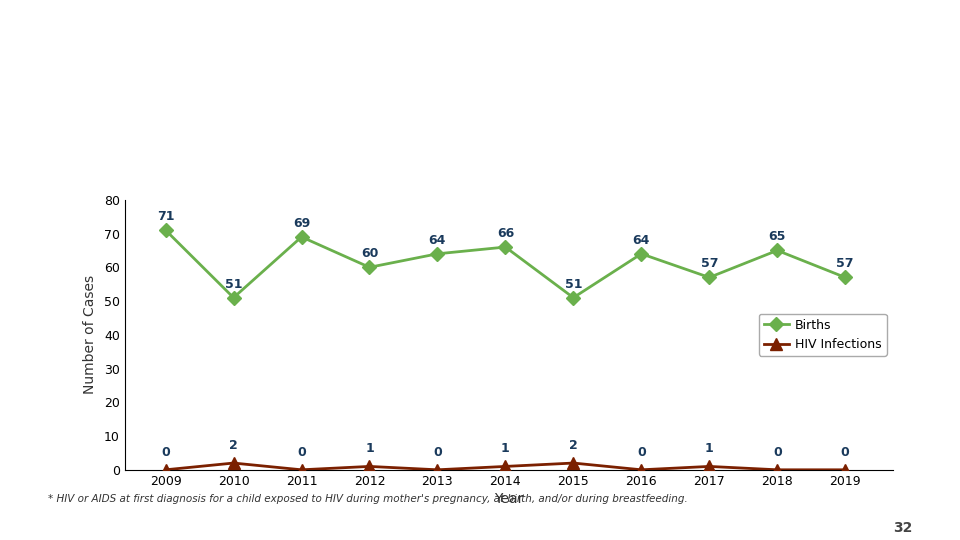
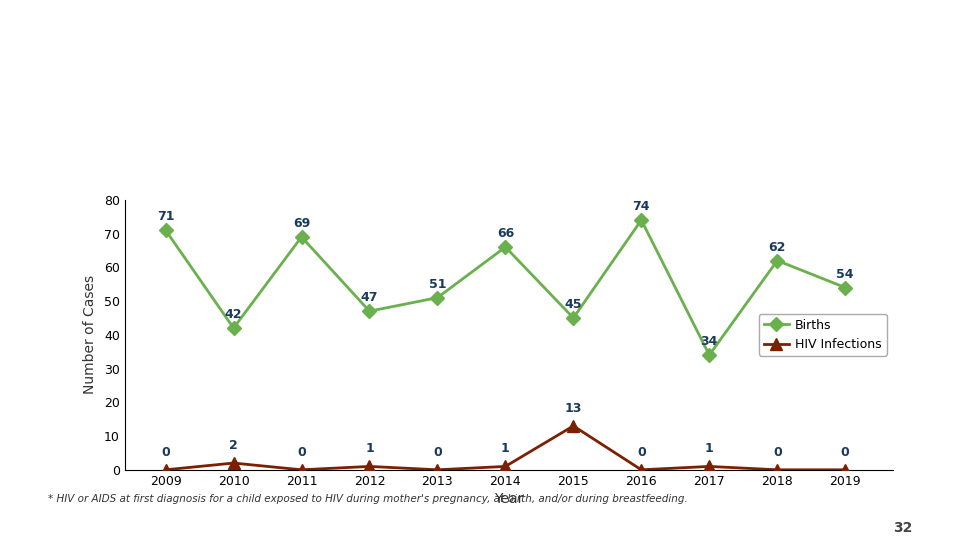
Births/2010: 51 -> 42
Births/2012: 60 -> 47
Births/2013: 64 -> 51
Births/2015: 51 -> 45
HIV Infections/2015: 2 -> 13
Births/2016: 64 -> 74
Births/2017: 57 -> 34
Births/2018: 65 -> 62
Births/2019: 57 -> 54
